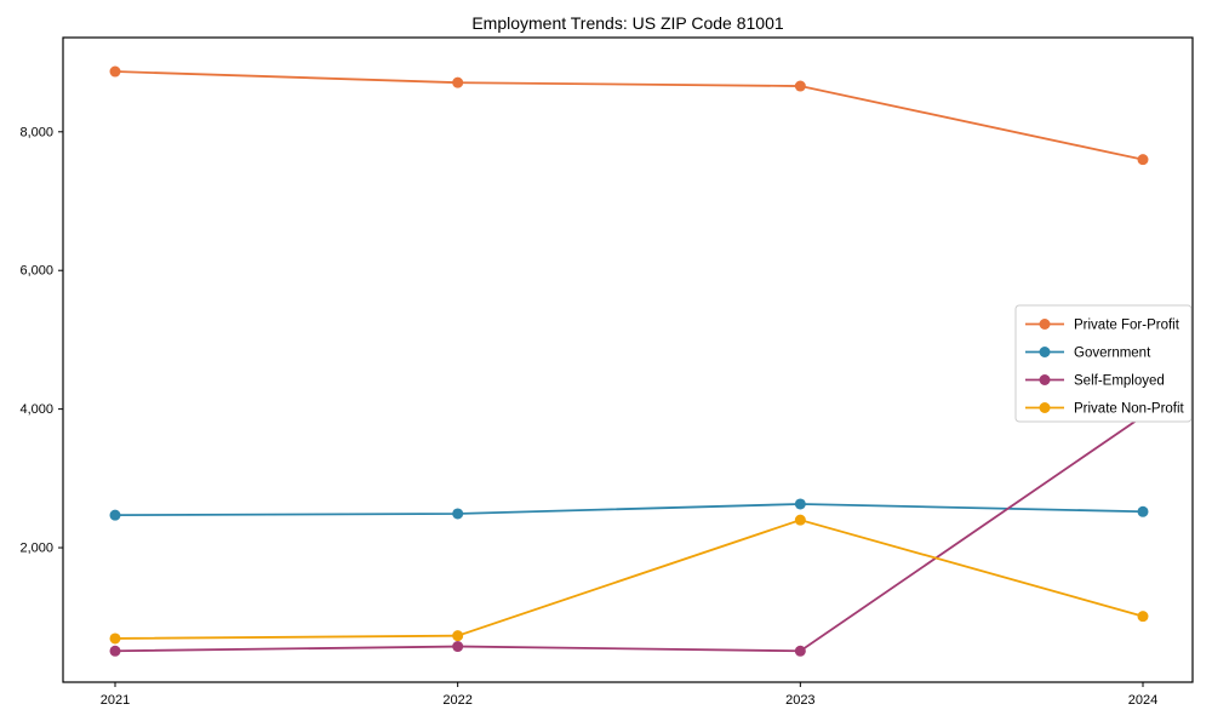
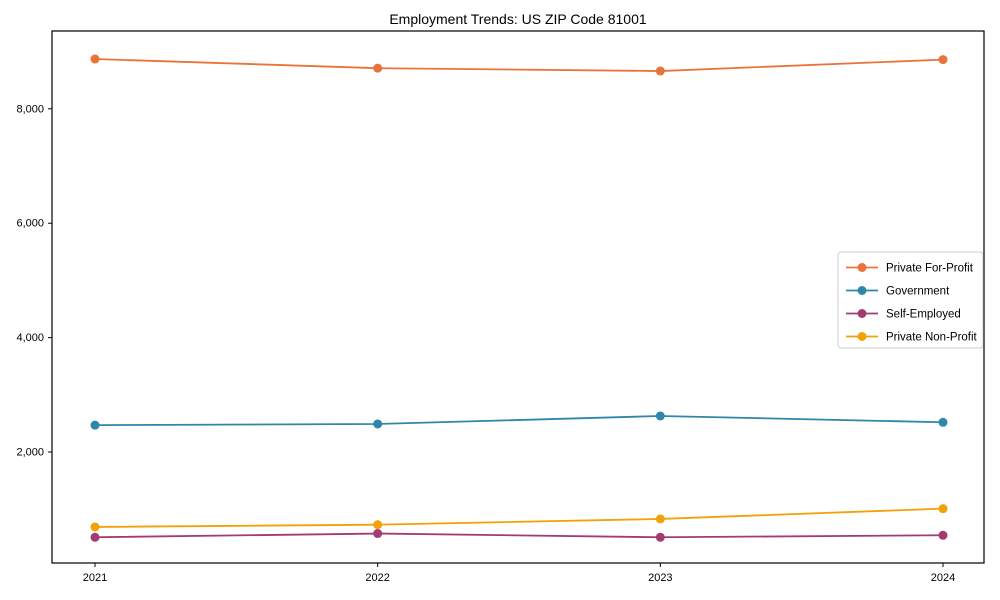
Private Non-Profit/2023: 2400 -> 800
Private For-Profit/2024: 7600 -> 8900
Self-Employed/2024: 3900 -> 500
